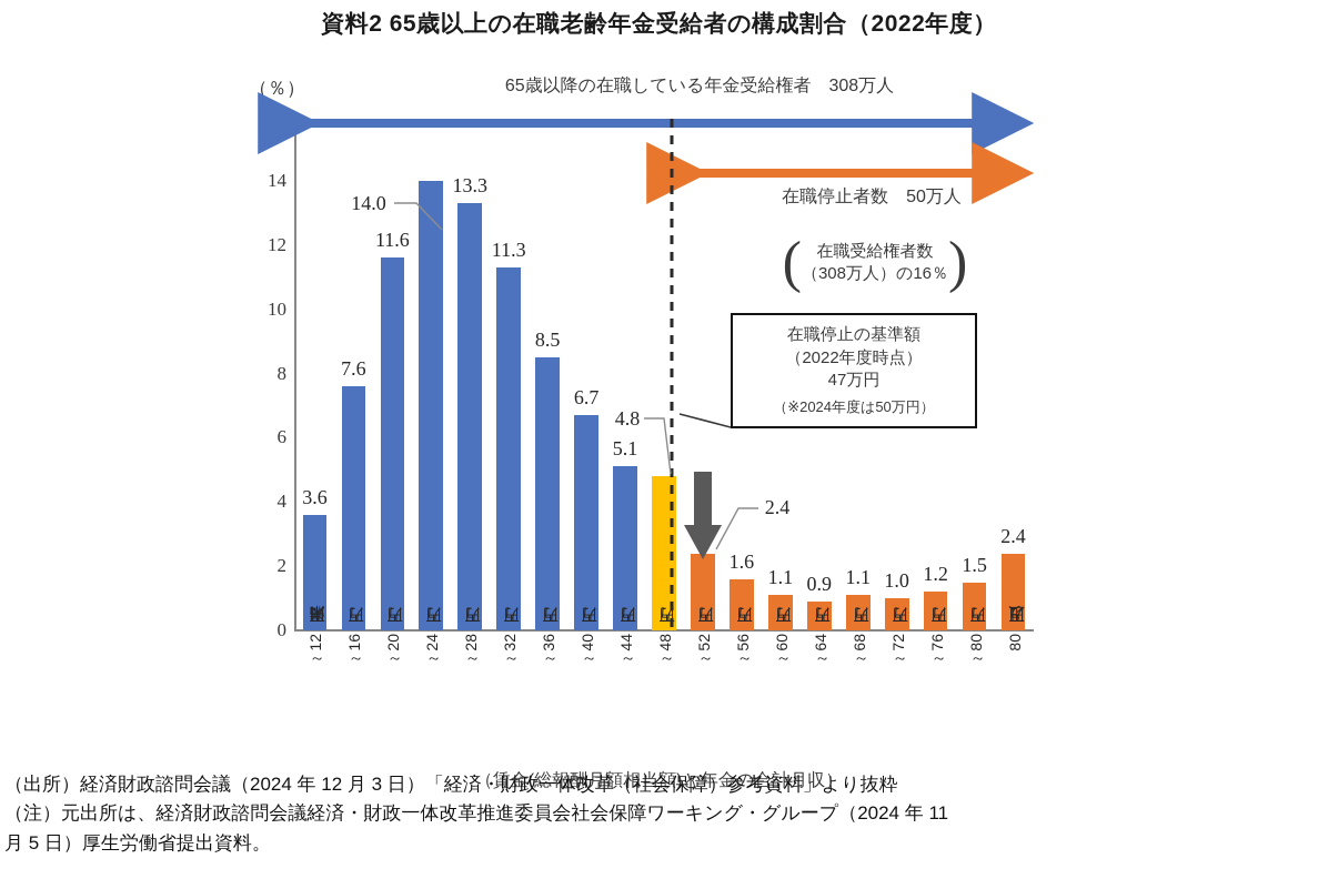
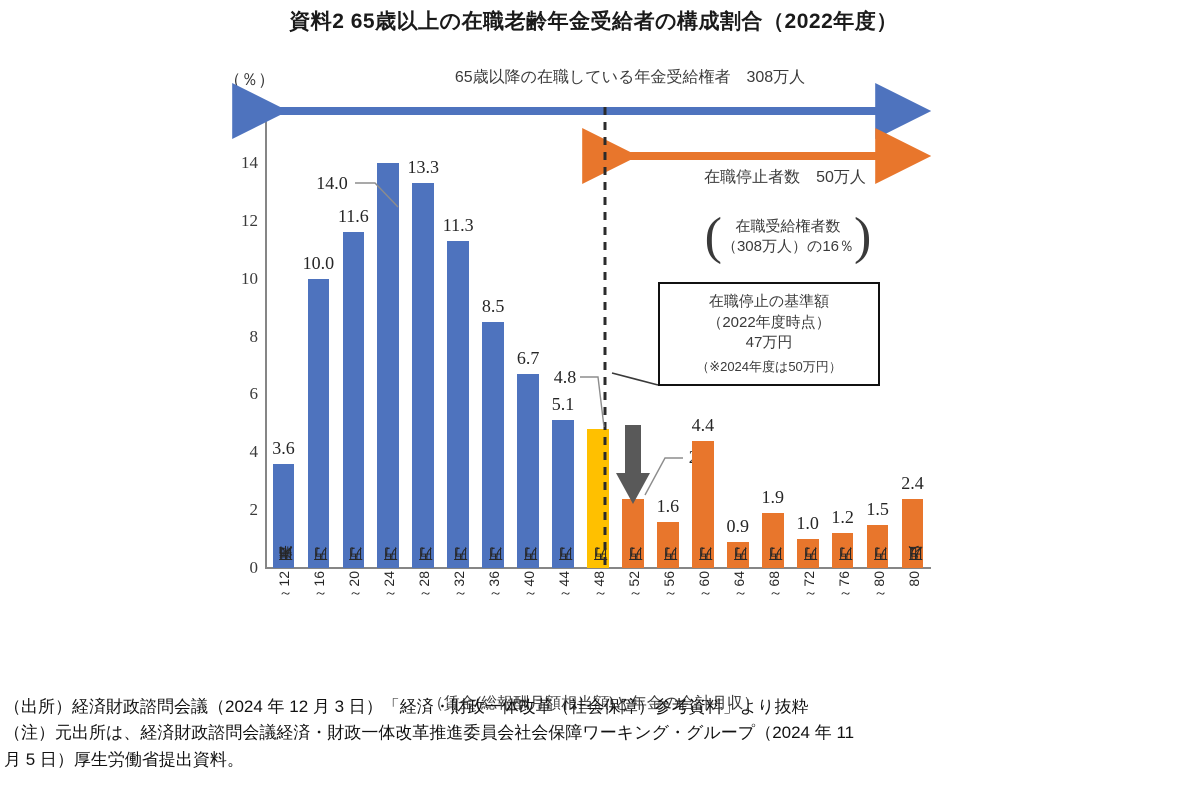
～16万円: 7.6 -> 10.0
～60万円: 1.1 -> 4.4
～68万円: 1.1 -> 1.9
